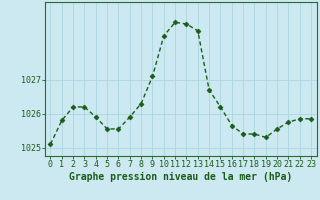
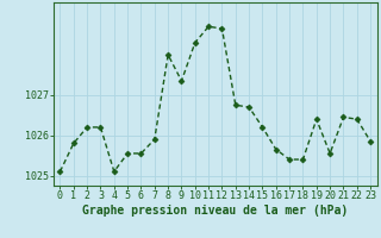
4: 1025.90 -> 1025.10
8: 1026.30 -> 1028.00
9: 1027.10 -> 1027.35
13: 1028.45 -> 1026.75
19: 1025.30 -> 1026.40
21: 1025.75 -> 1026.45
22: 1025.85 -> 1026.40
